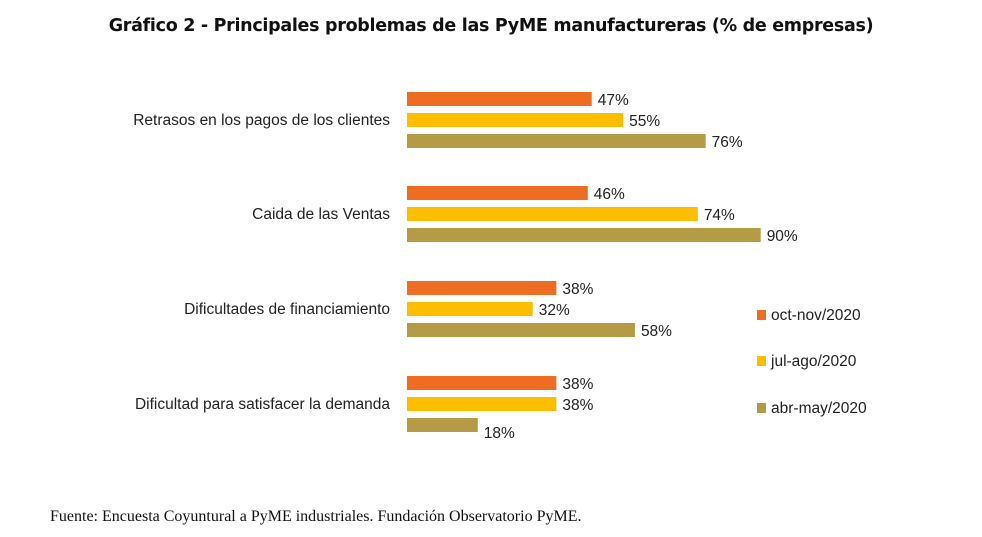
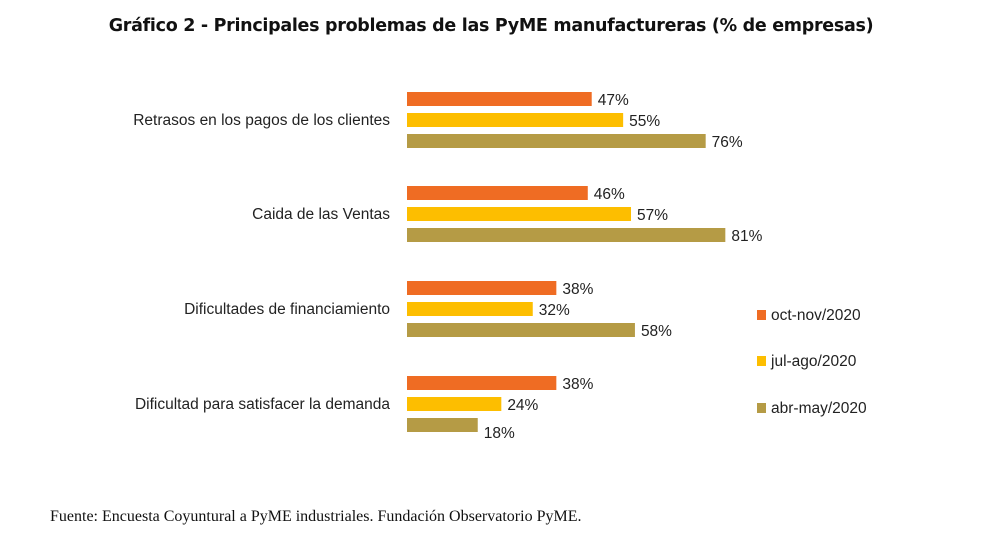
jul-ago/2020/Caida de las Ventas: 74% -> 57%
abr-may/2020/Caida de las Ventas: 90% -> 81%
jul-ago/2020/Dificultad para satisfacer la demanda: 38% -> 24%
